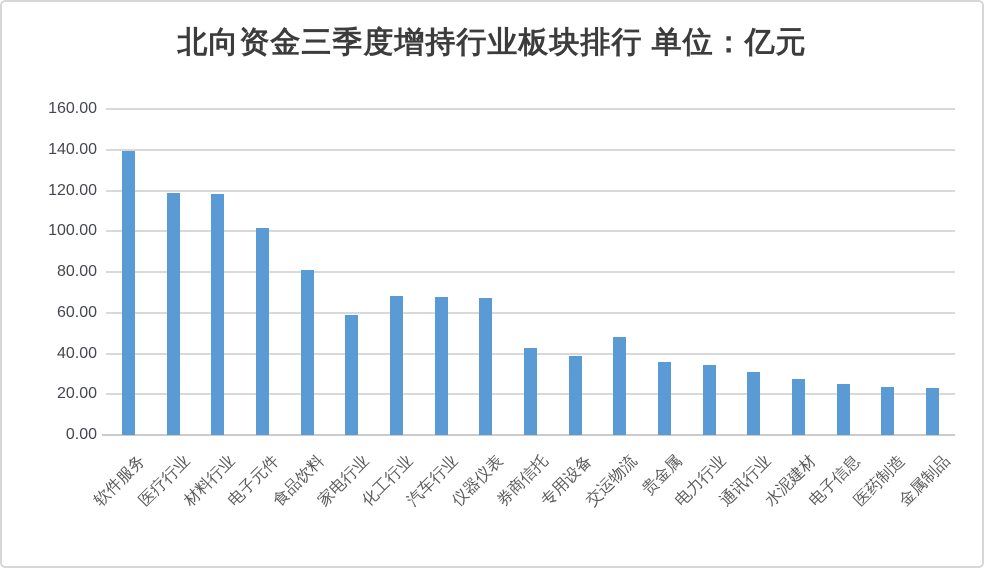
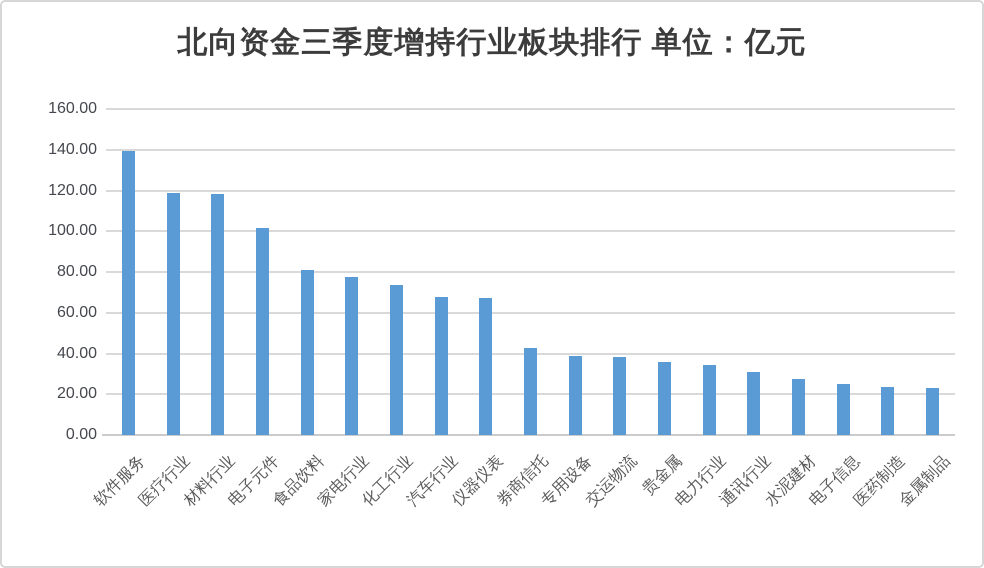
家电行业: 59 -> 78
化工行业: 68 -> 74
交运物流: 48 -> 38
